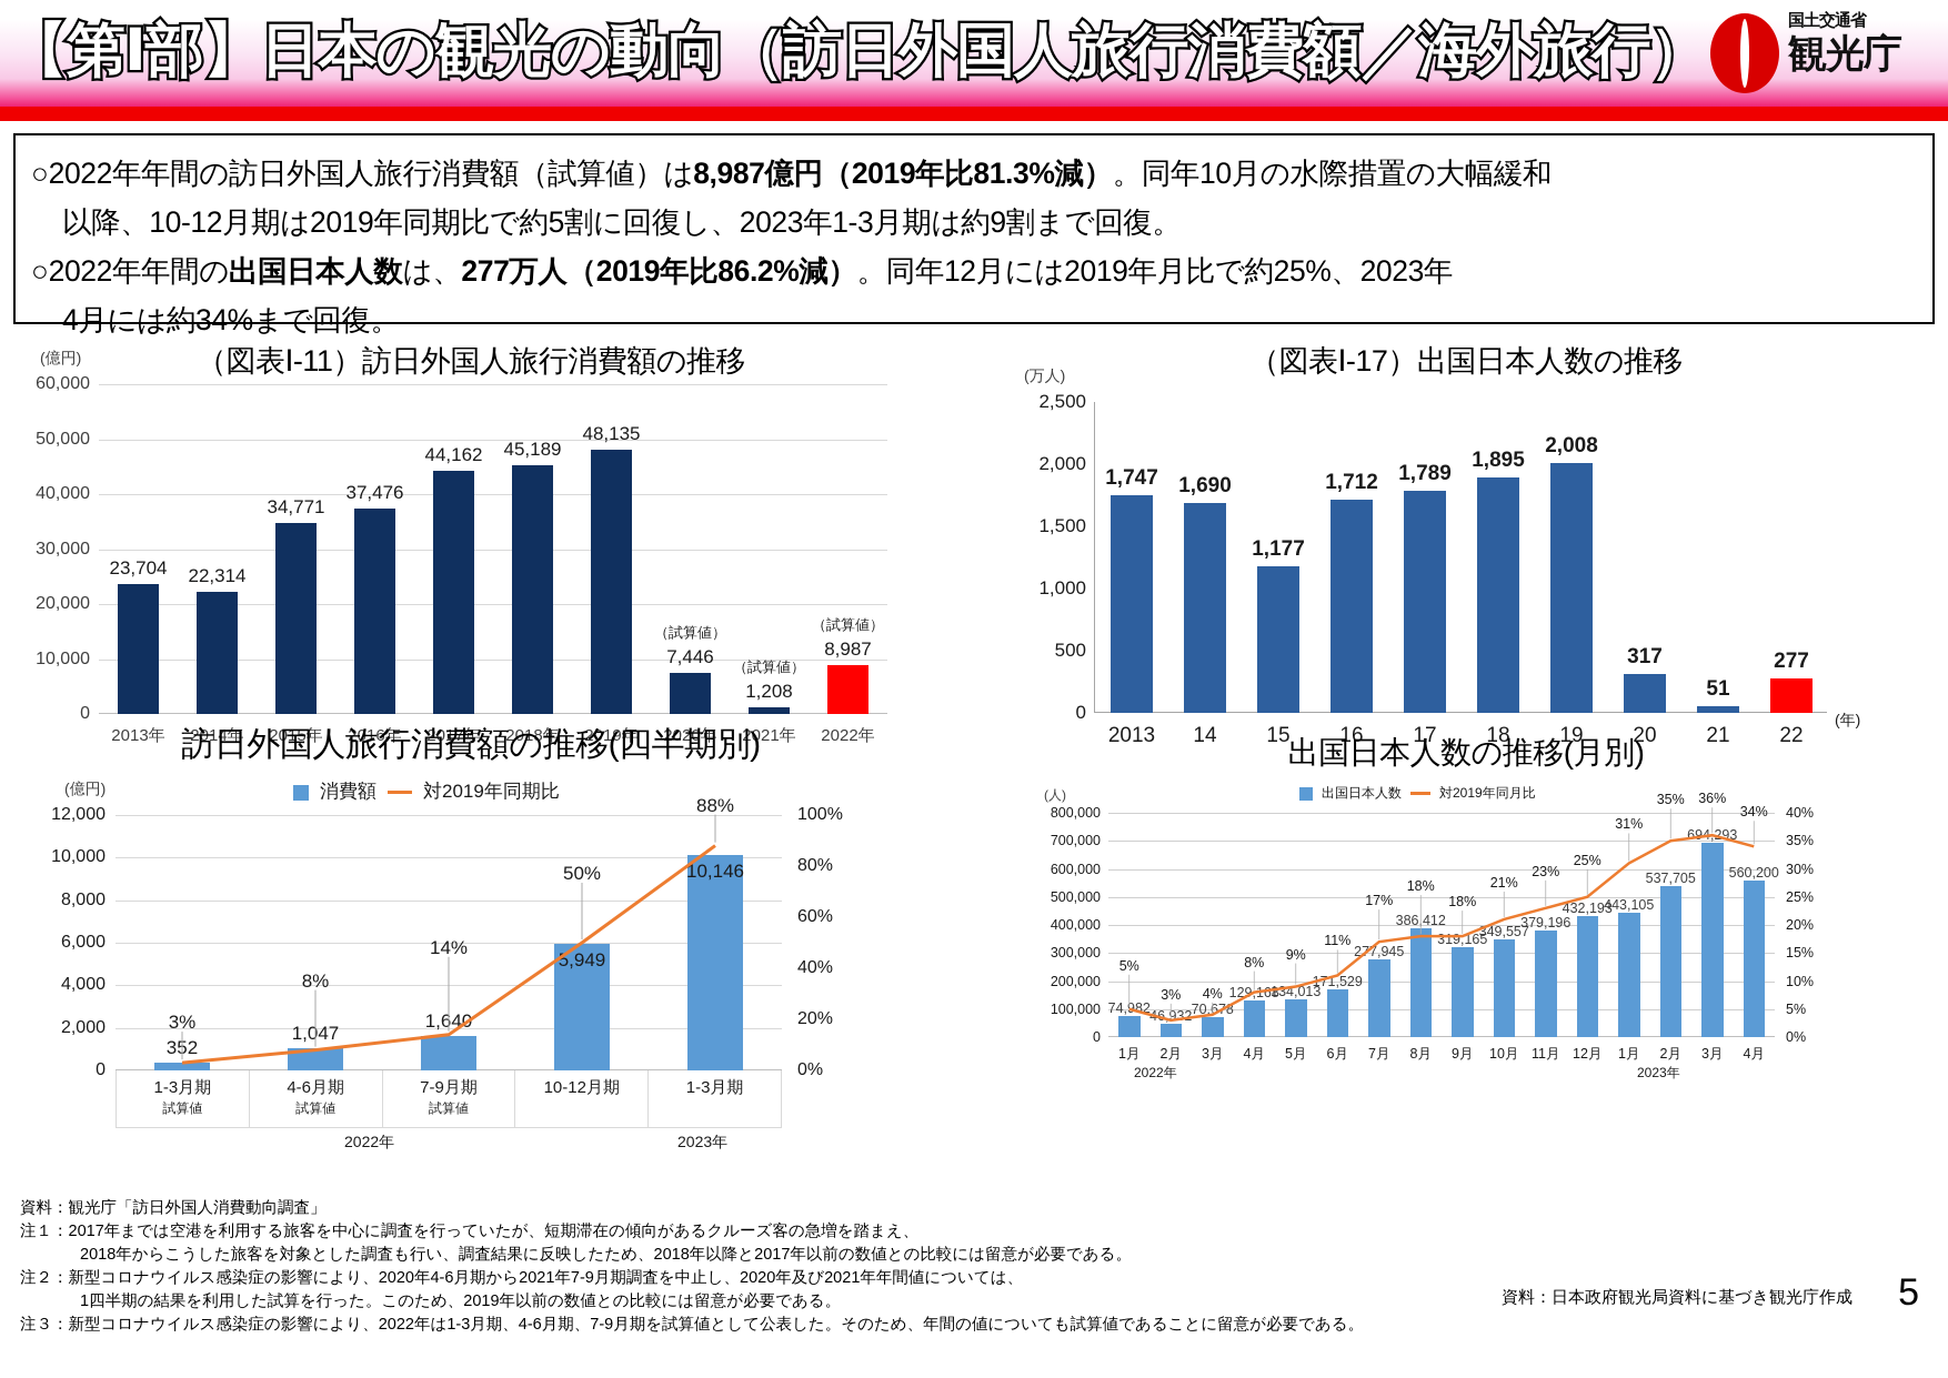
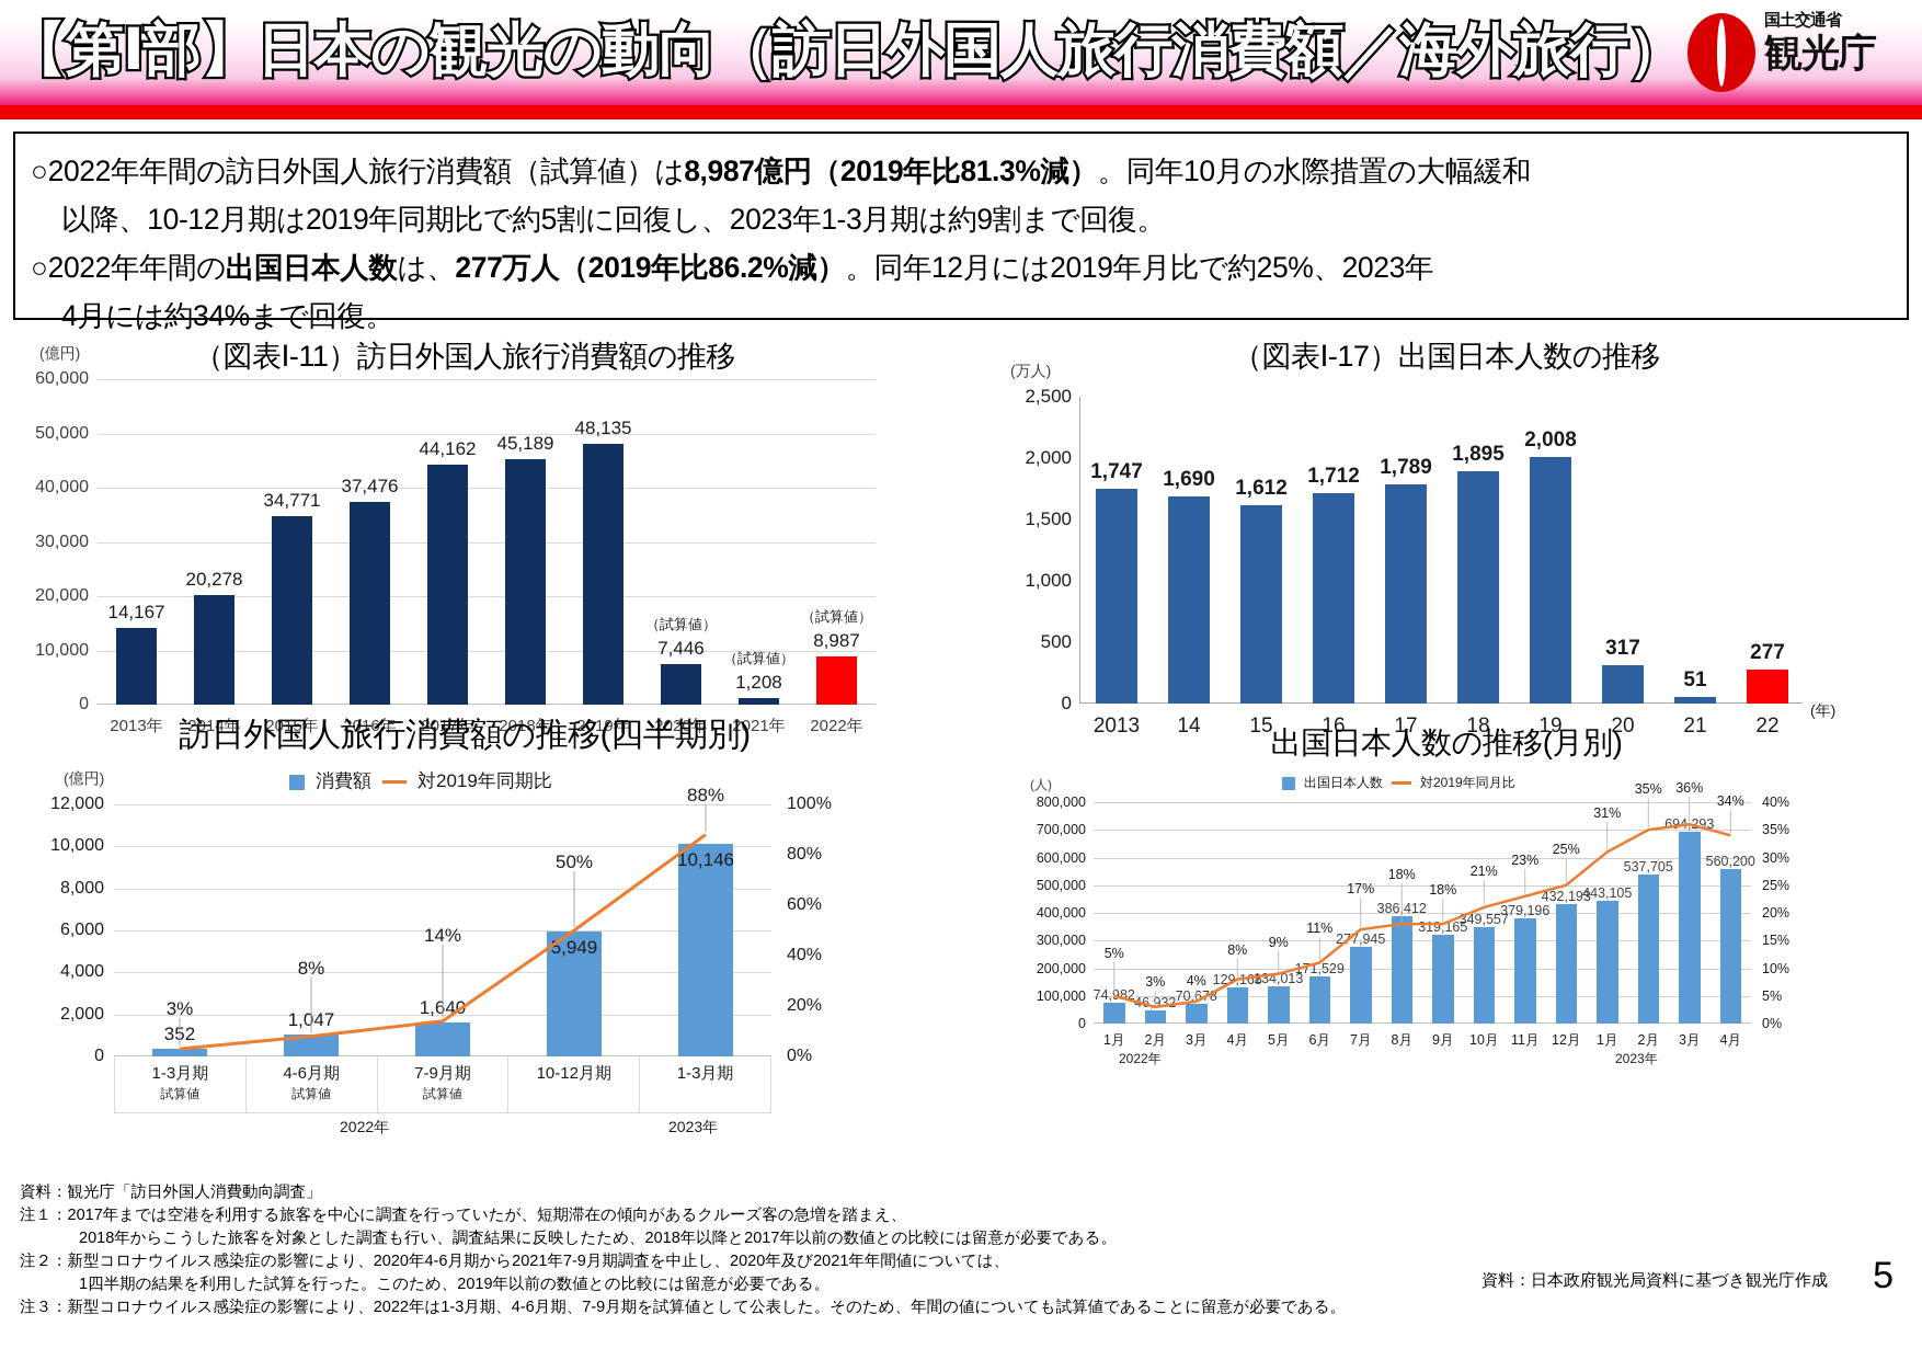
（図表Ⅰ-11）訪日外国人旅行消費額の推移/2013年: 23,704 -> 14,167
（図表Ⅰ-11）訪日外国人旅行消費額の推移/2014年: 22,314 -> 20,278
（図表Ⅰ-17）出国日本人数の推移/15: 1,177 -> 1,612
